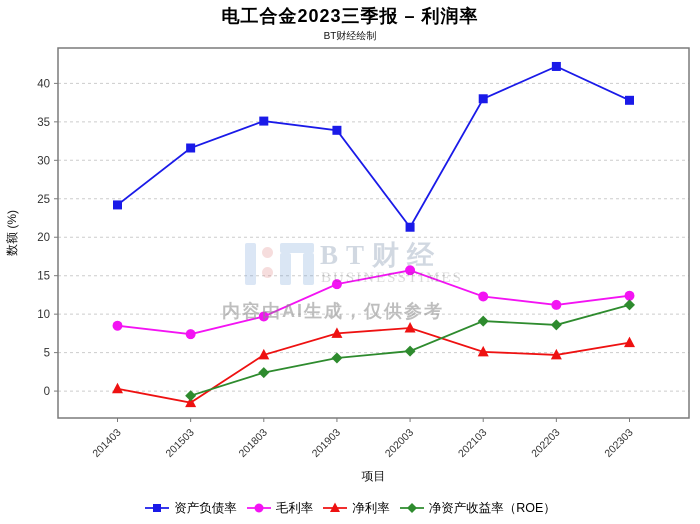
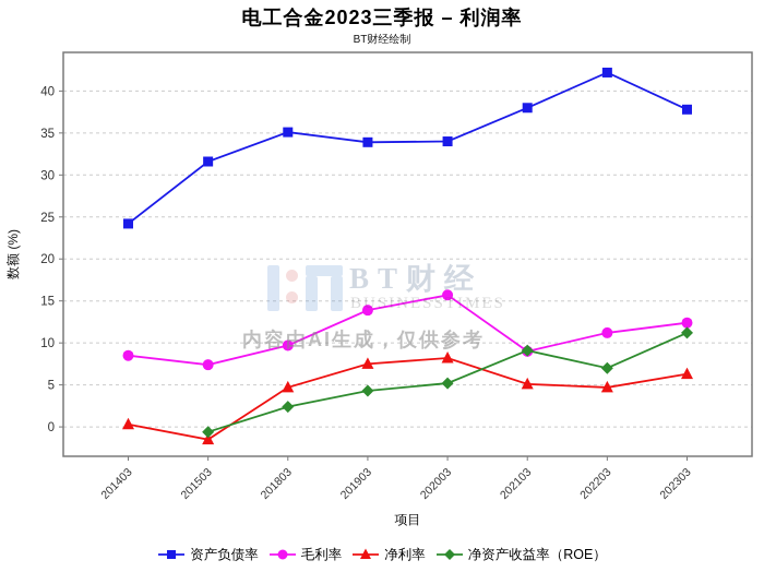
资产负债率/202003: 21 -> 34
毛利率/202103: 12 -> 9
净资产收益率（ROE）/202203: 9 -> 7
